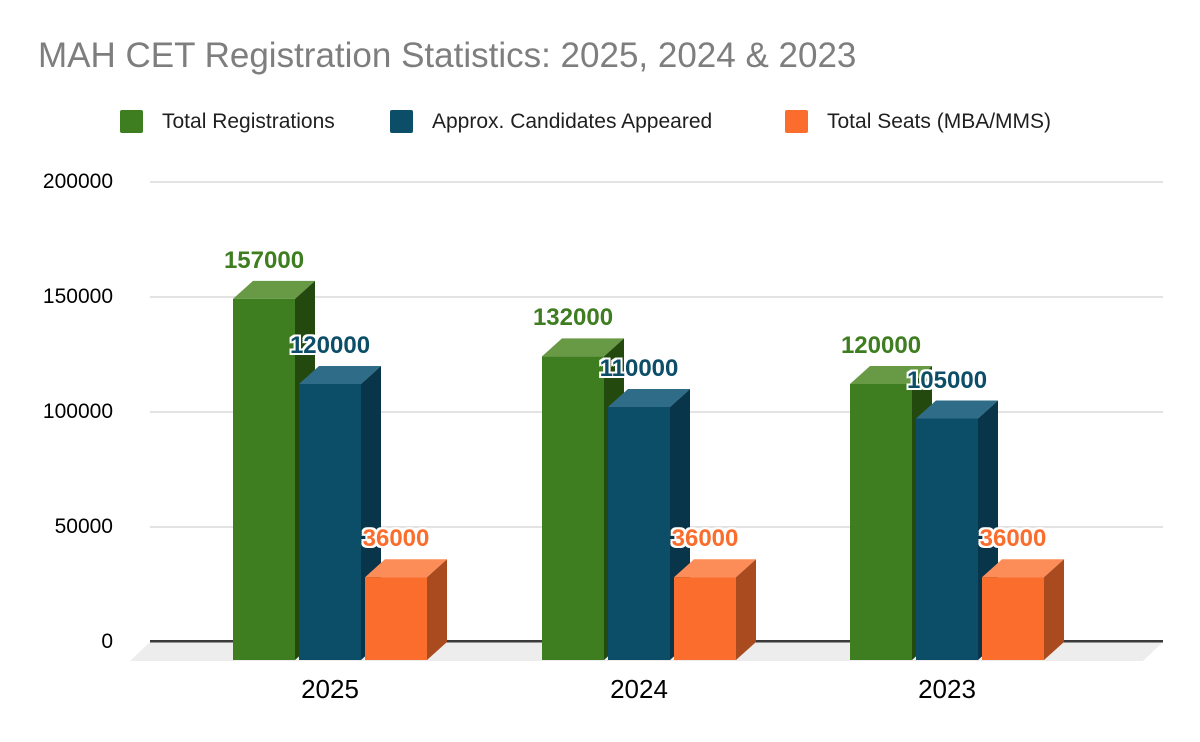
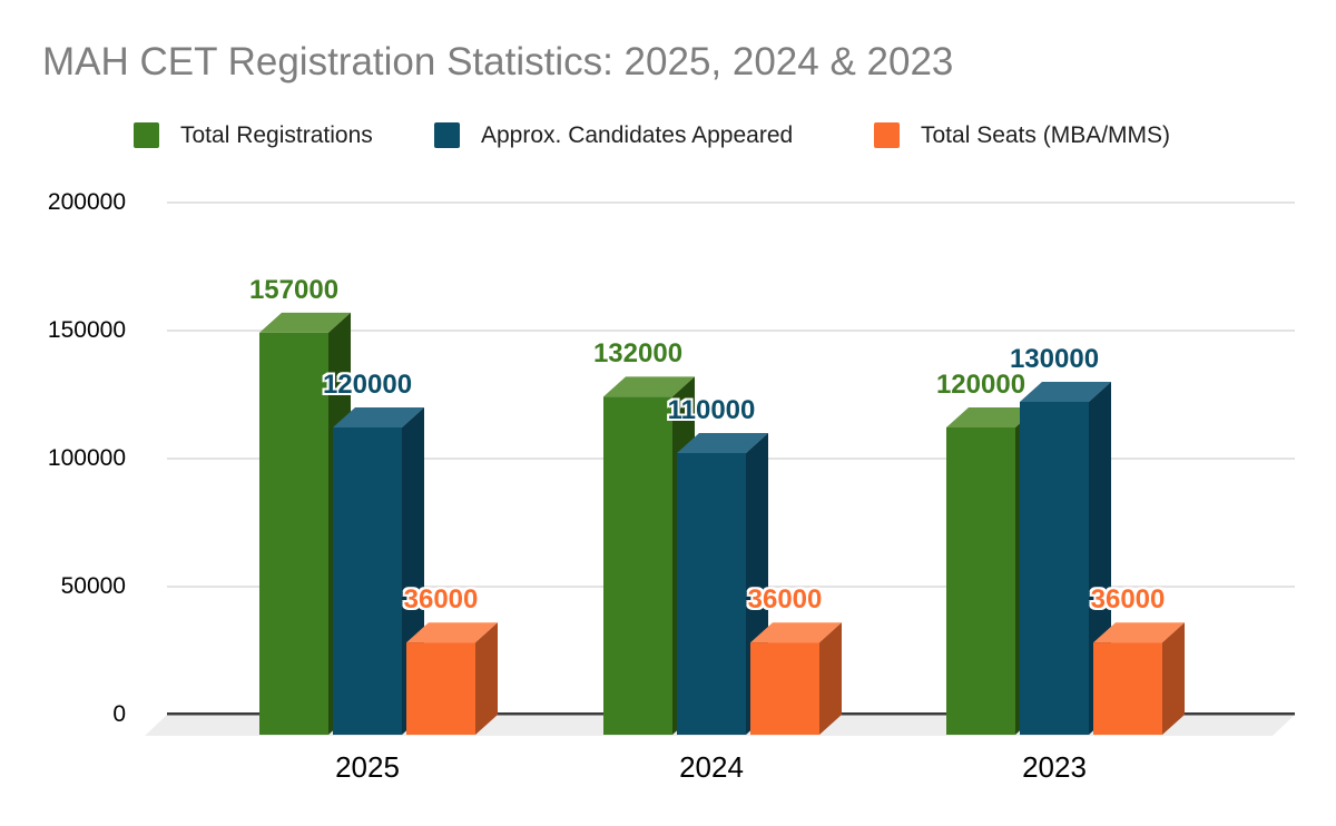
Approx. Candidates Appeared/2023: 105000 -> 130000
